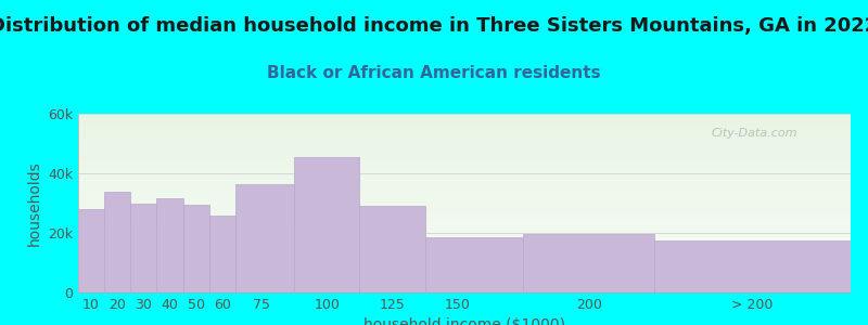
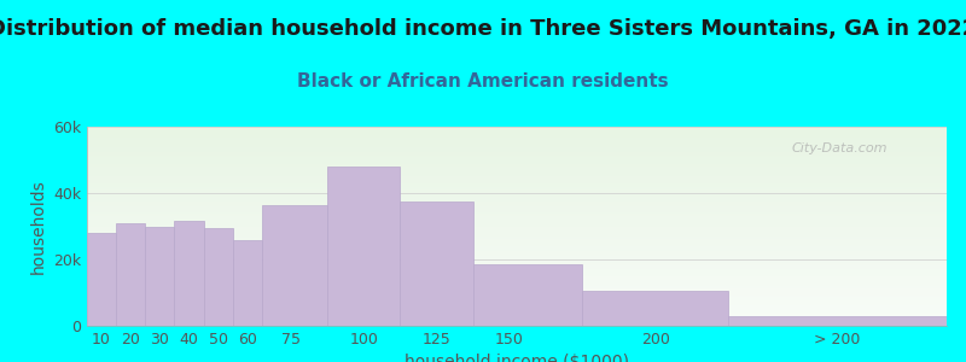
20: 34.0k -> 31.0k
100: 45.5k -> 48.0k
125: 29.0k -> 37.5k
200: 19.5k -> 10.5k
> 200: 17.5k -> 3.0k
